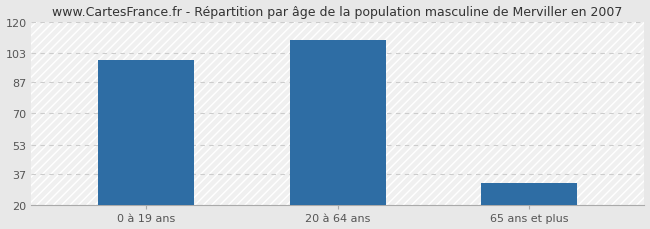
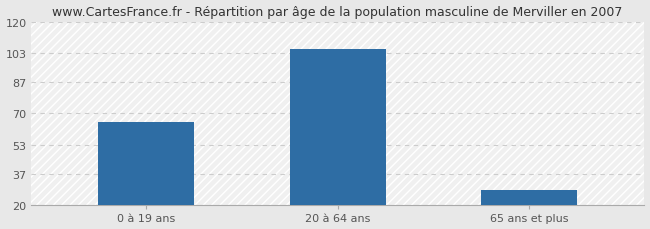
0 à 19 ans: 99 -> 65
20 à 64 ans: 110 -> 105
65 ans et plus: 32 -> 28
